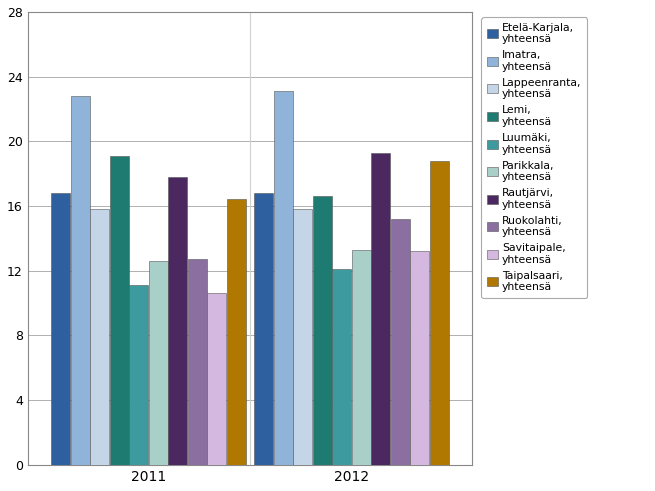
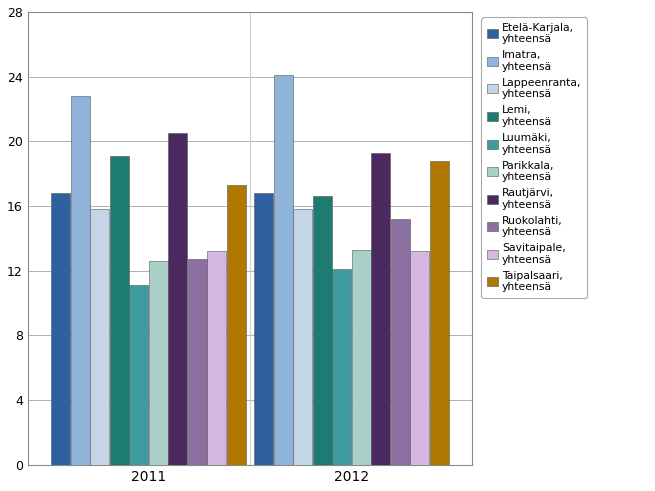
Rautjärvi, yhteensä/2011: 17.8 -> 20.5
Savitaipale, yhteensä/2011: 10.6 -> 13.2
Taipalsaari, yhteensä/2011: 16.4 -> 17.3
Imatra, yhteensä/2012: 23.1 -> 24.1
